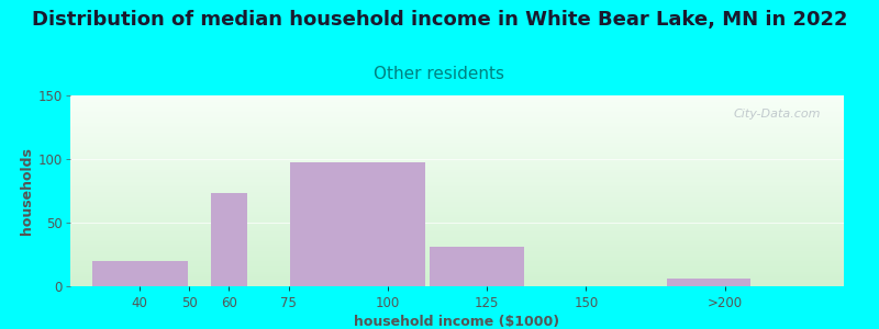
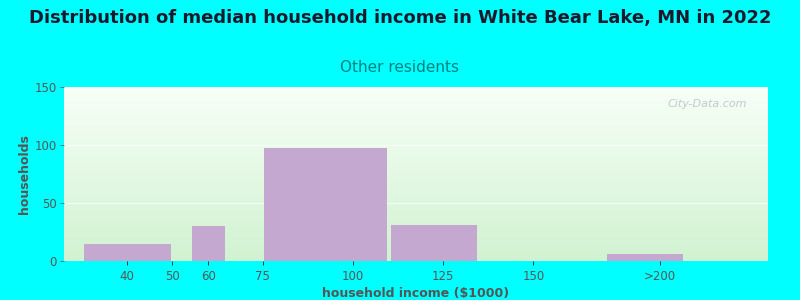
40: 20 -> 15
60: 73 -> 30
